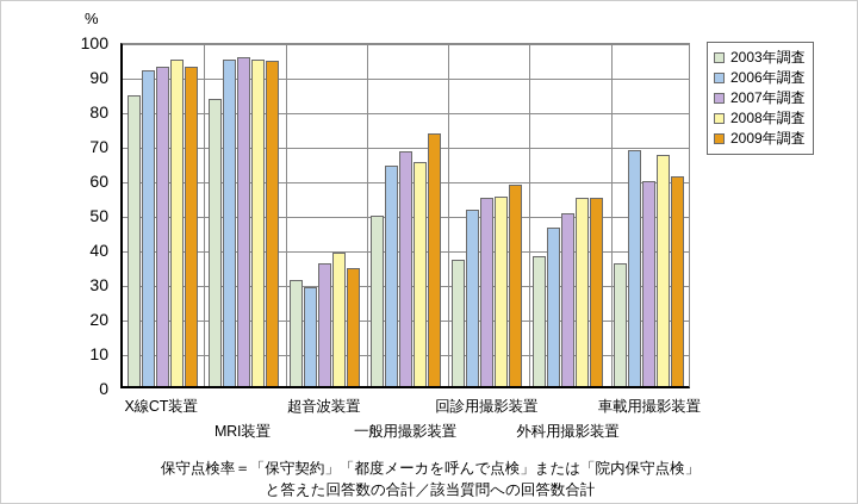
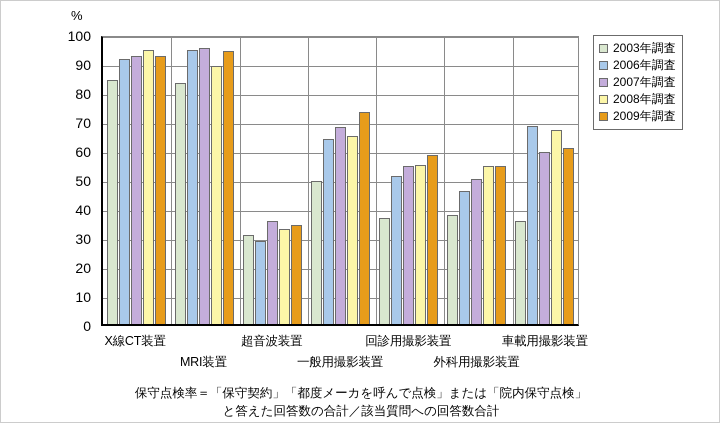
2008年調査/MRI装置: 96 -> 90
2008年調査/超音波装置: 39 -> 33
